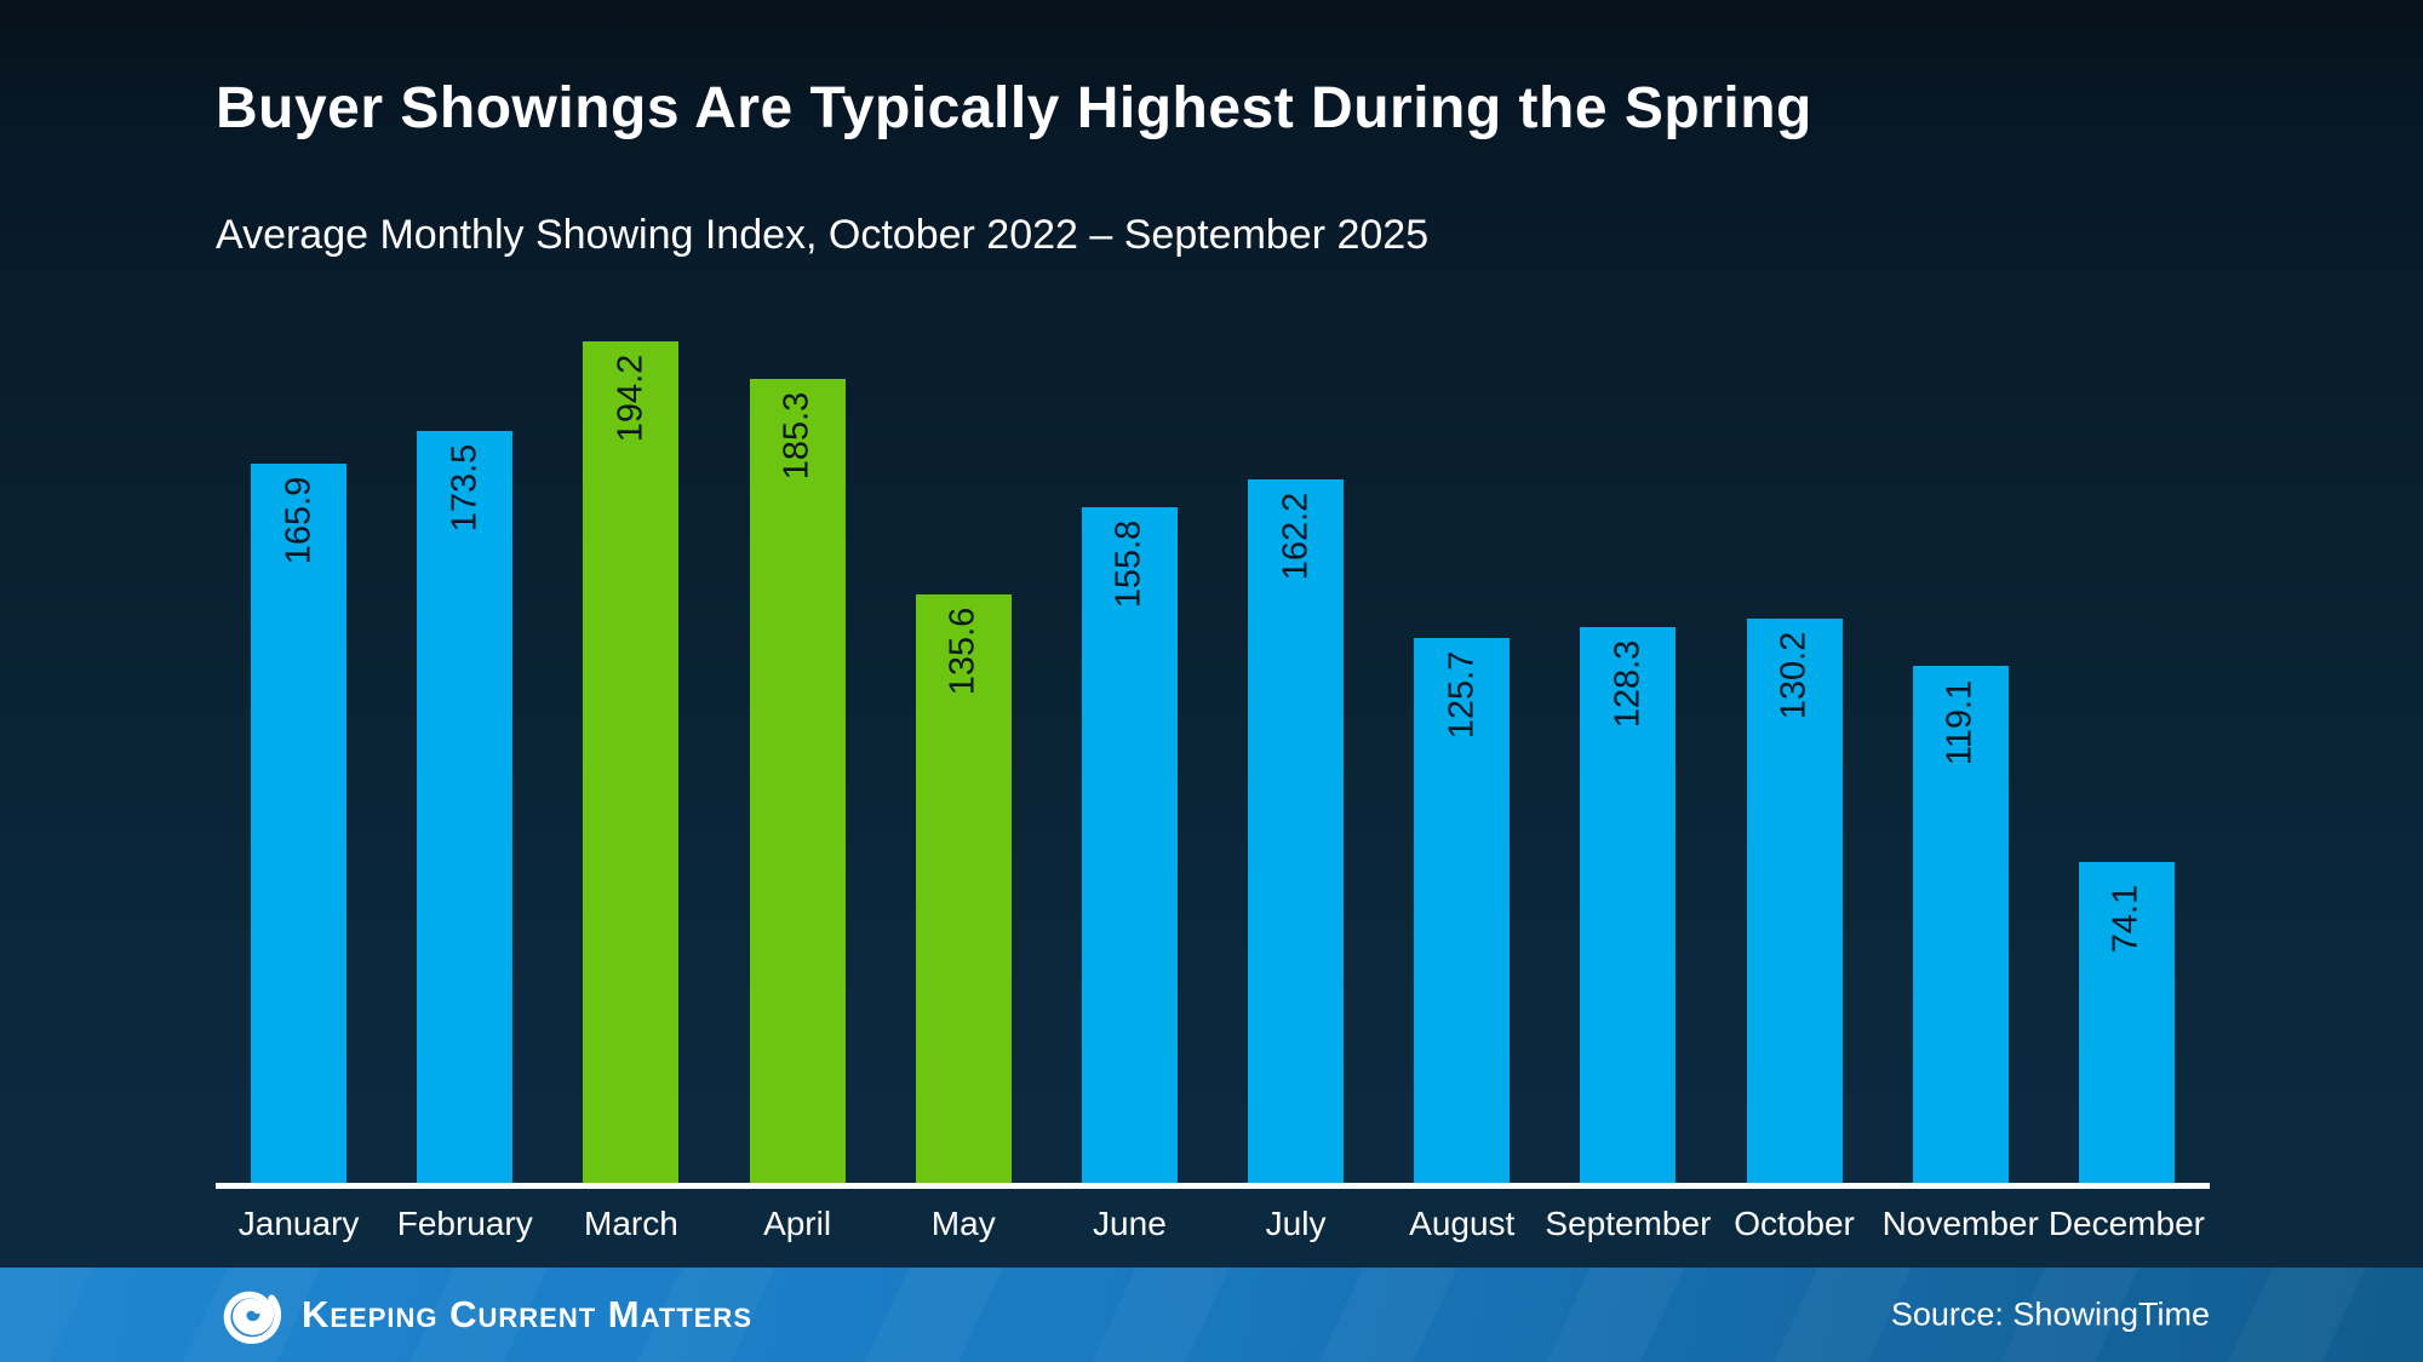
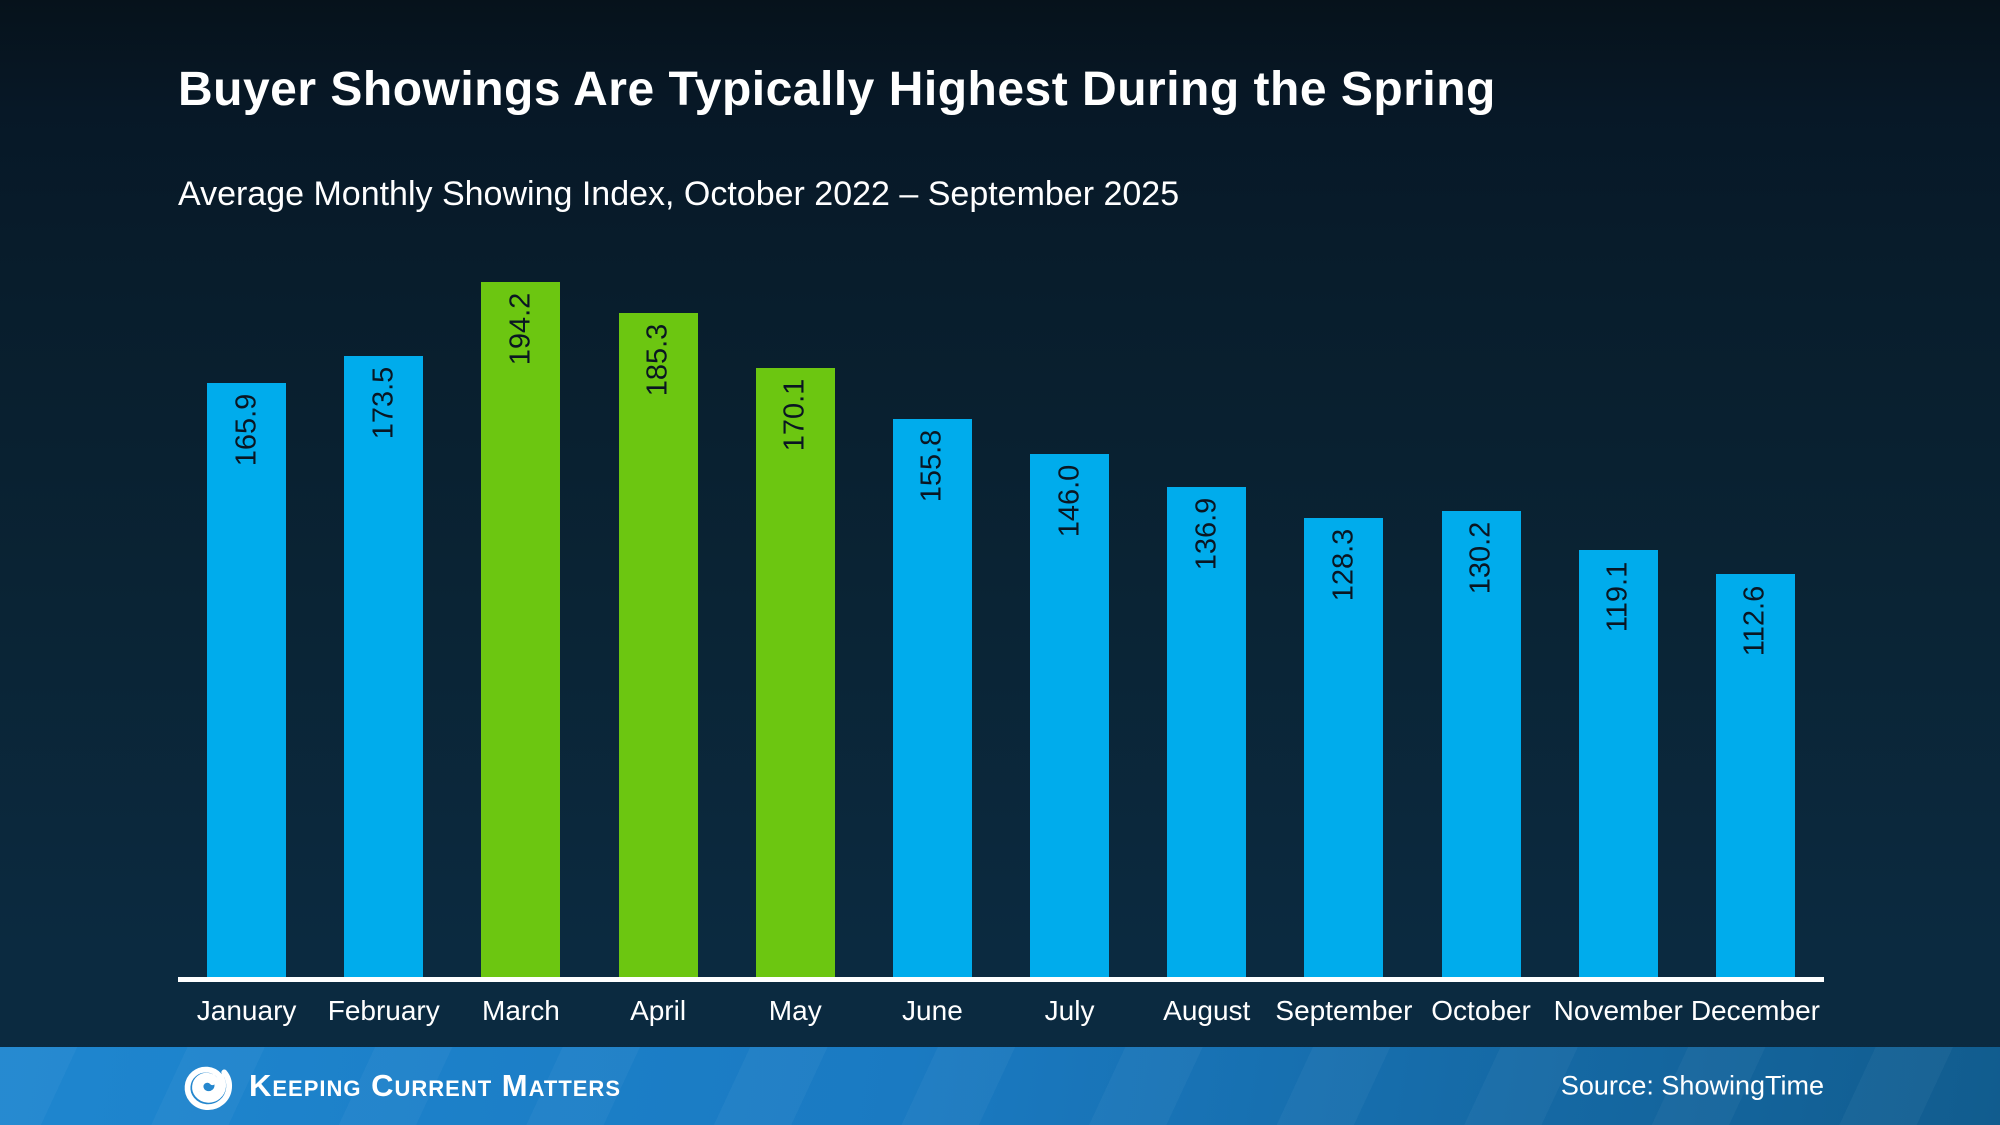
May: 135.6 -> 170.1
July: 162.2 -> 146.0
August: 125.7 -> 136.9
December: 74.1 -> 112.6
